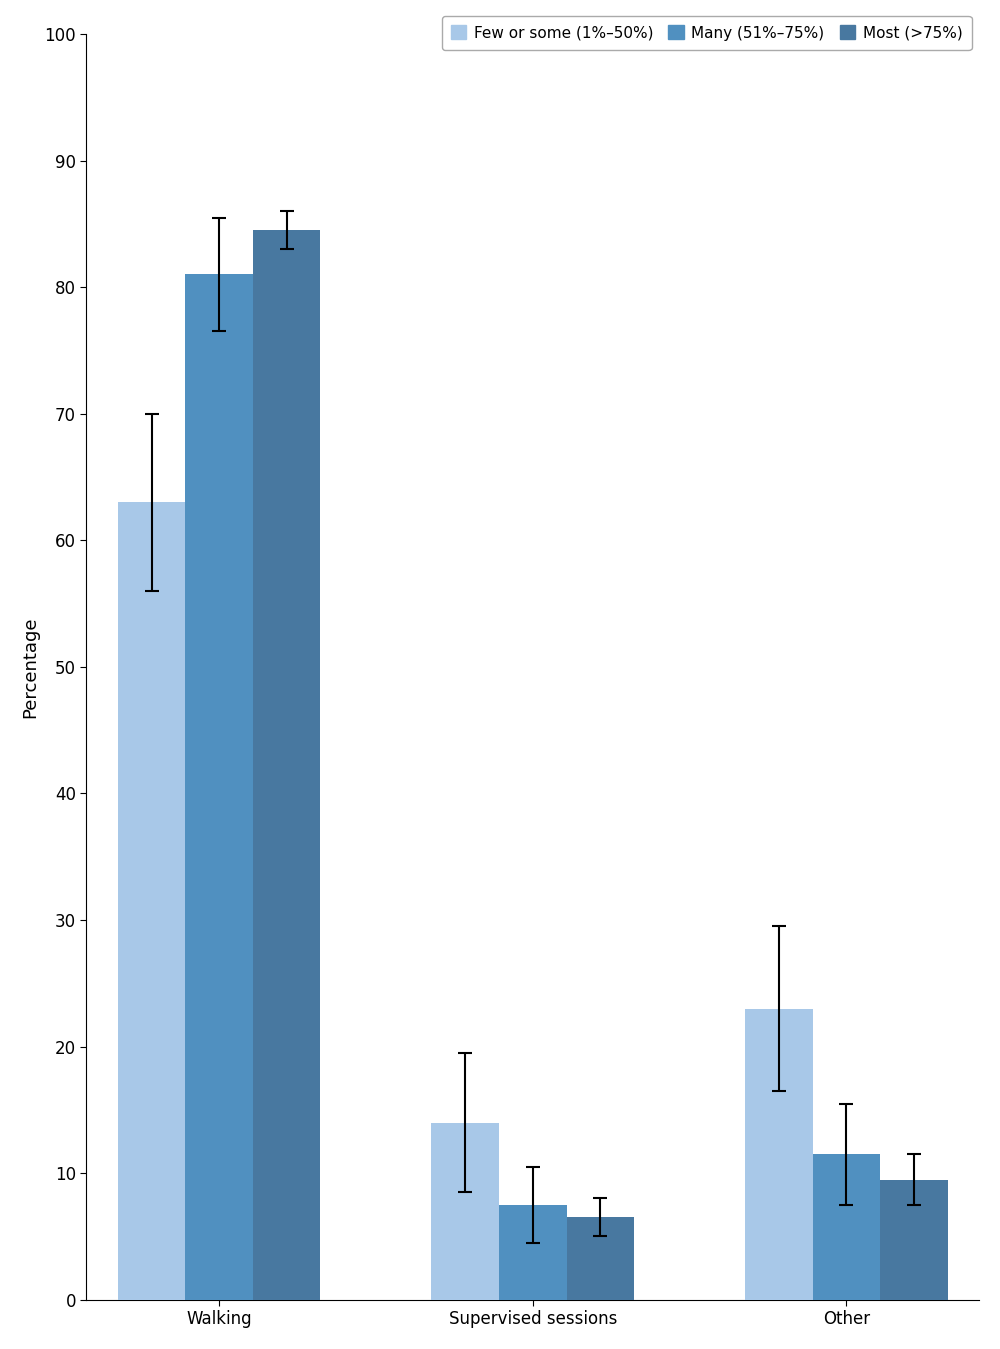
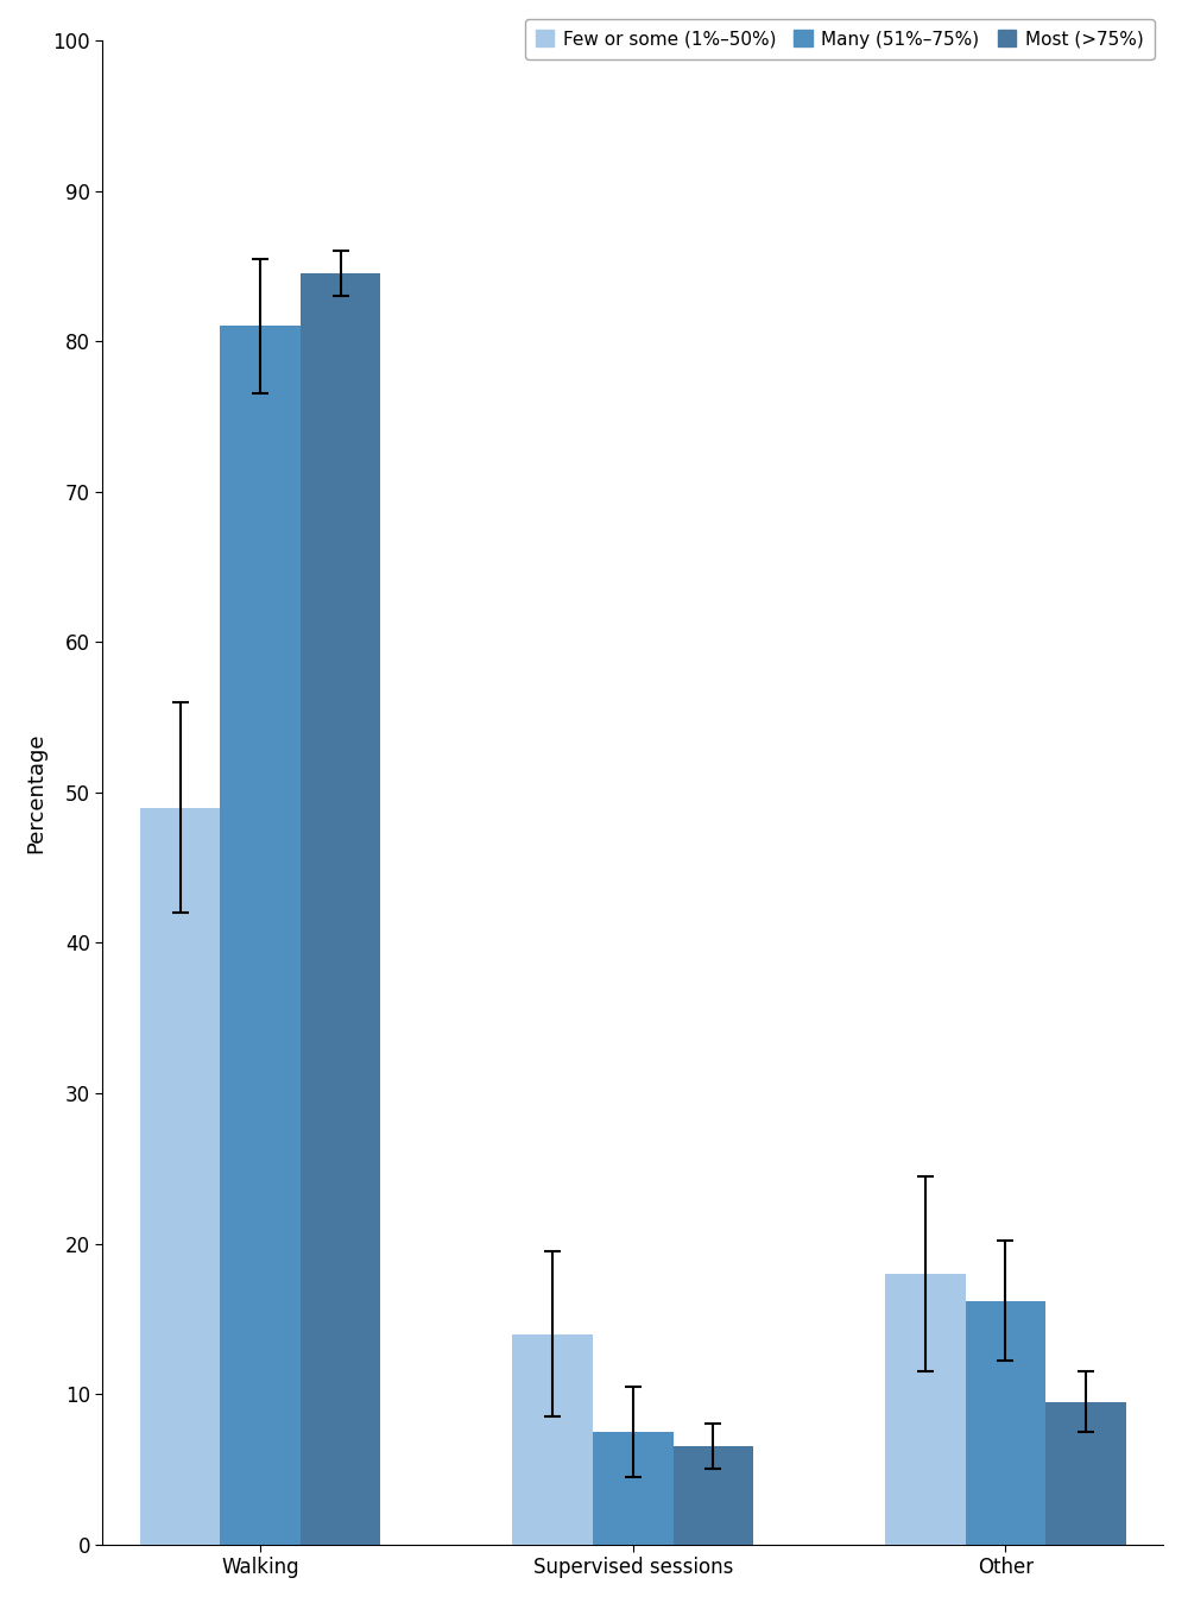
Few or some (1%–50%)/Walking: 63 -> 49
Few or some (1%–50%)/Other: 23 -> 18
Many (51%–75%)/Other: 11.5 -> 16.2
